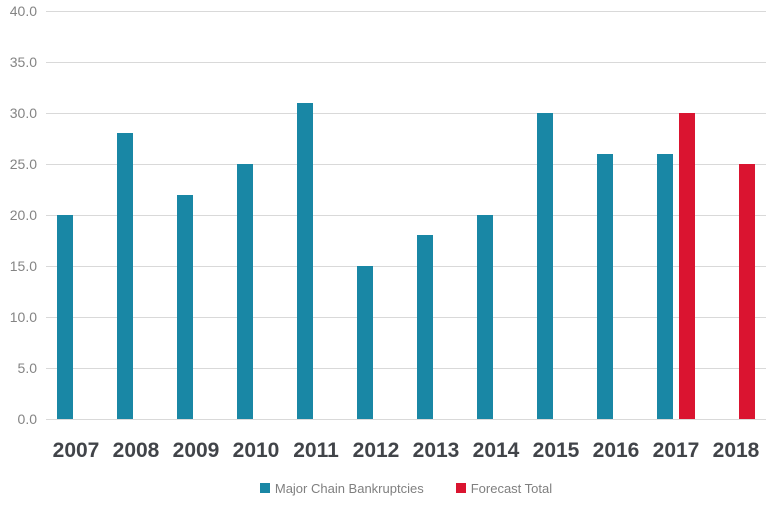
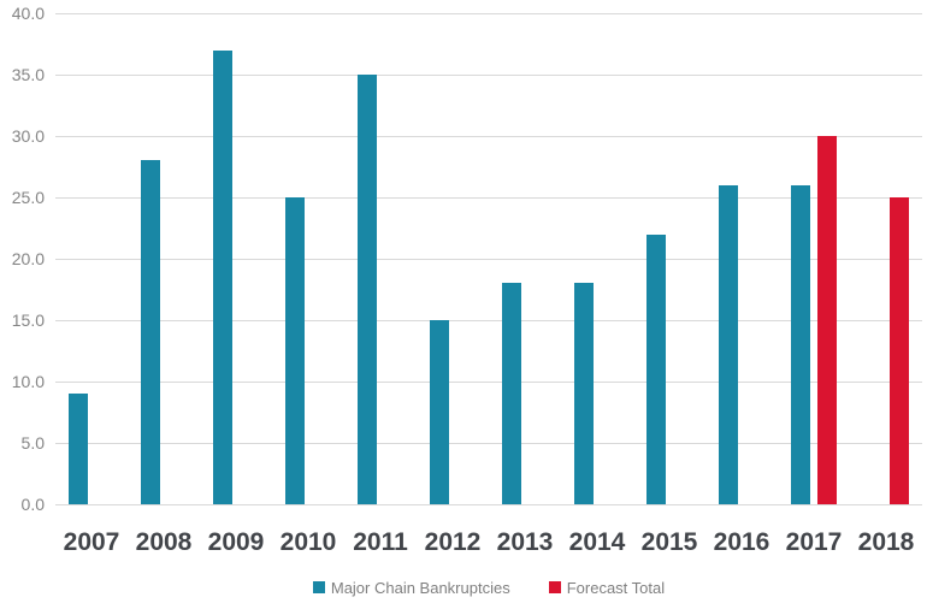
Major Chain Bankruptcies/2007: 20 -> 9
Major Chain Bankruptcies/2009: 22 -> 37
Major Chain Bankruptcies/2011: 31 -> 35
Major Chain Bankruptcies/2014: 20 -> 18
Major Chain Bankruptcies/2015: 30 -> 22
